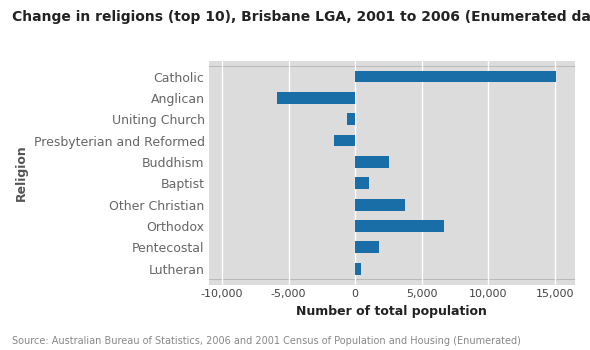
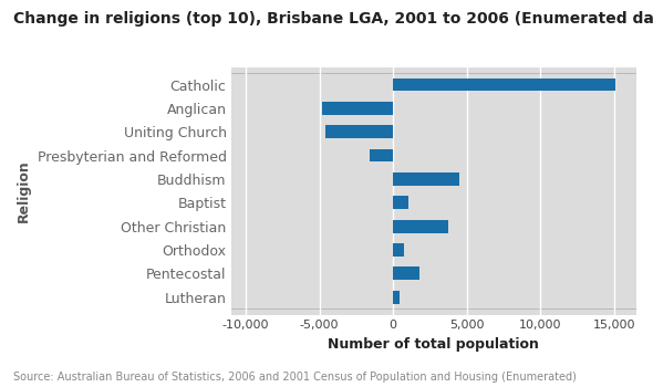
Anglican: -5,900 -> -4,800
Uniting Church: -600 -> -4,600
Buddhism: 2,500 -> 4,500
Orthodox: 6,700 -> 700
